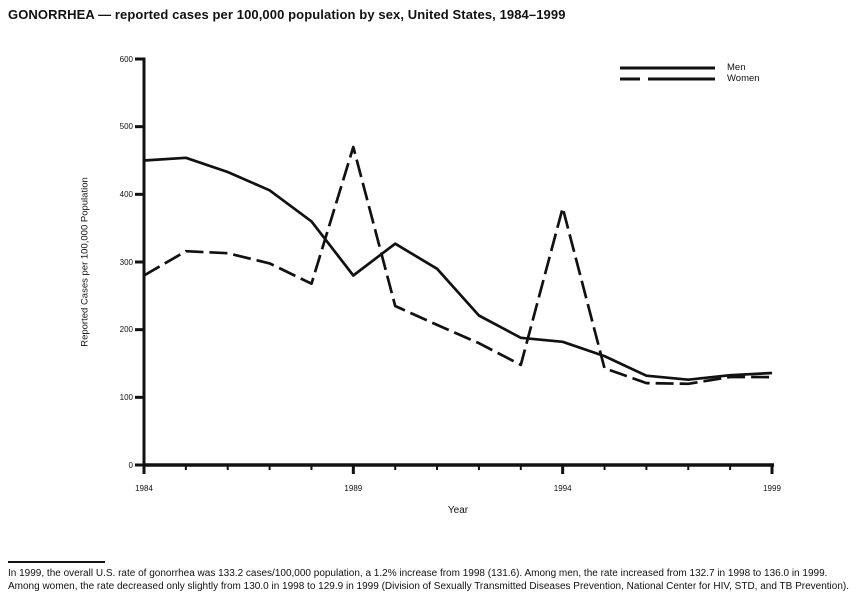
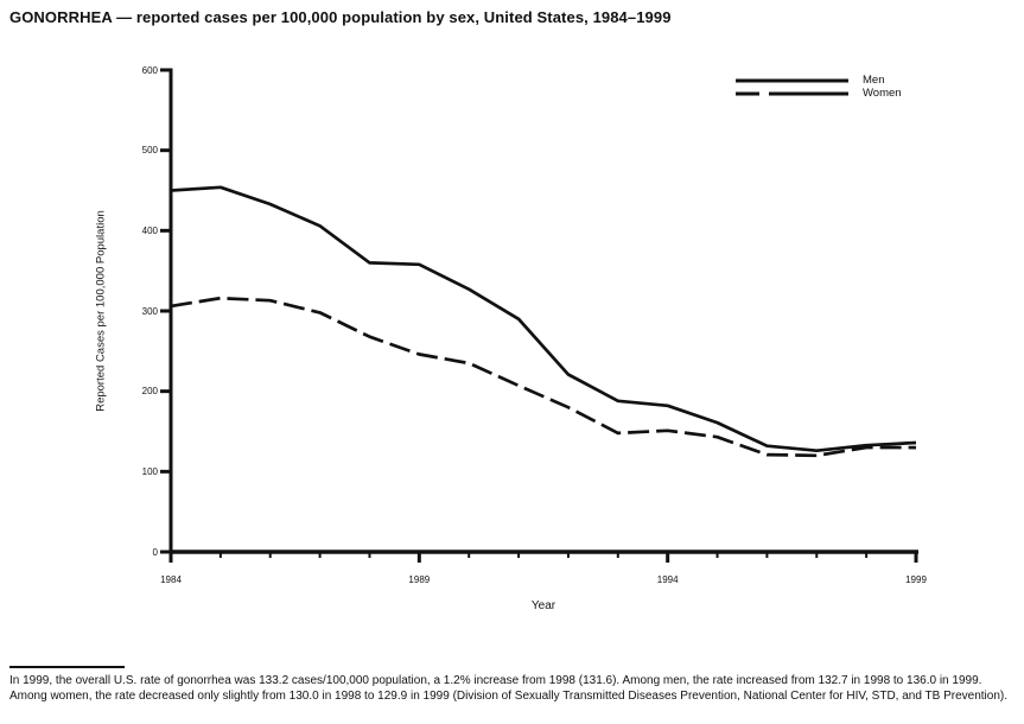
Women/1984: 280 -> 310
Men/1989: 280 -> 360
Women/1989: 470 -> 250
Women/1994: 380 -> 150
